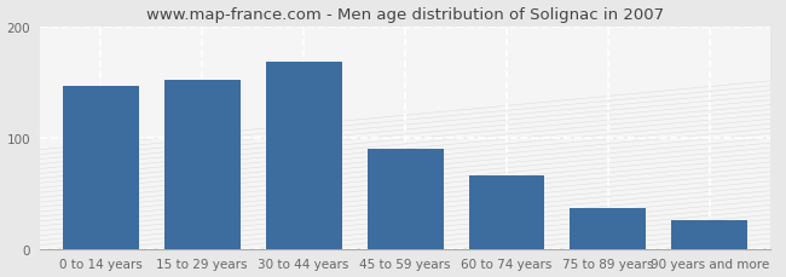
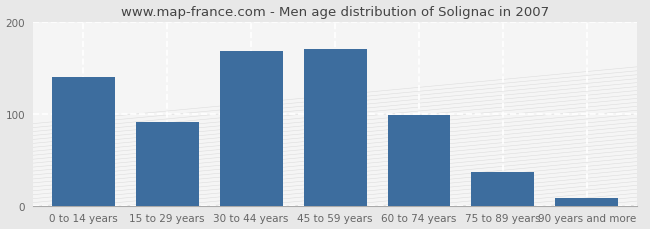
0 to 14 years: 146 -> 140
15 to 29 years: 152 -> 91
45 to 59 years: 90 -> 170
60 to 74 years: 66 -> 98
90 years and more: 26 -> 8
